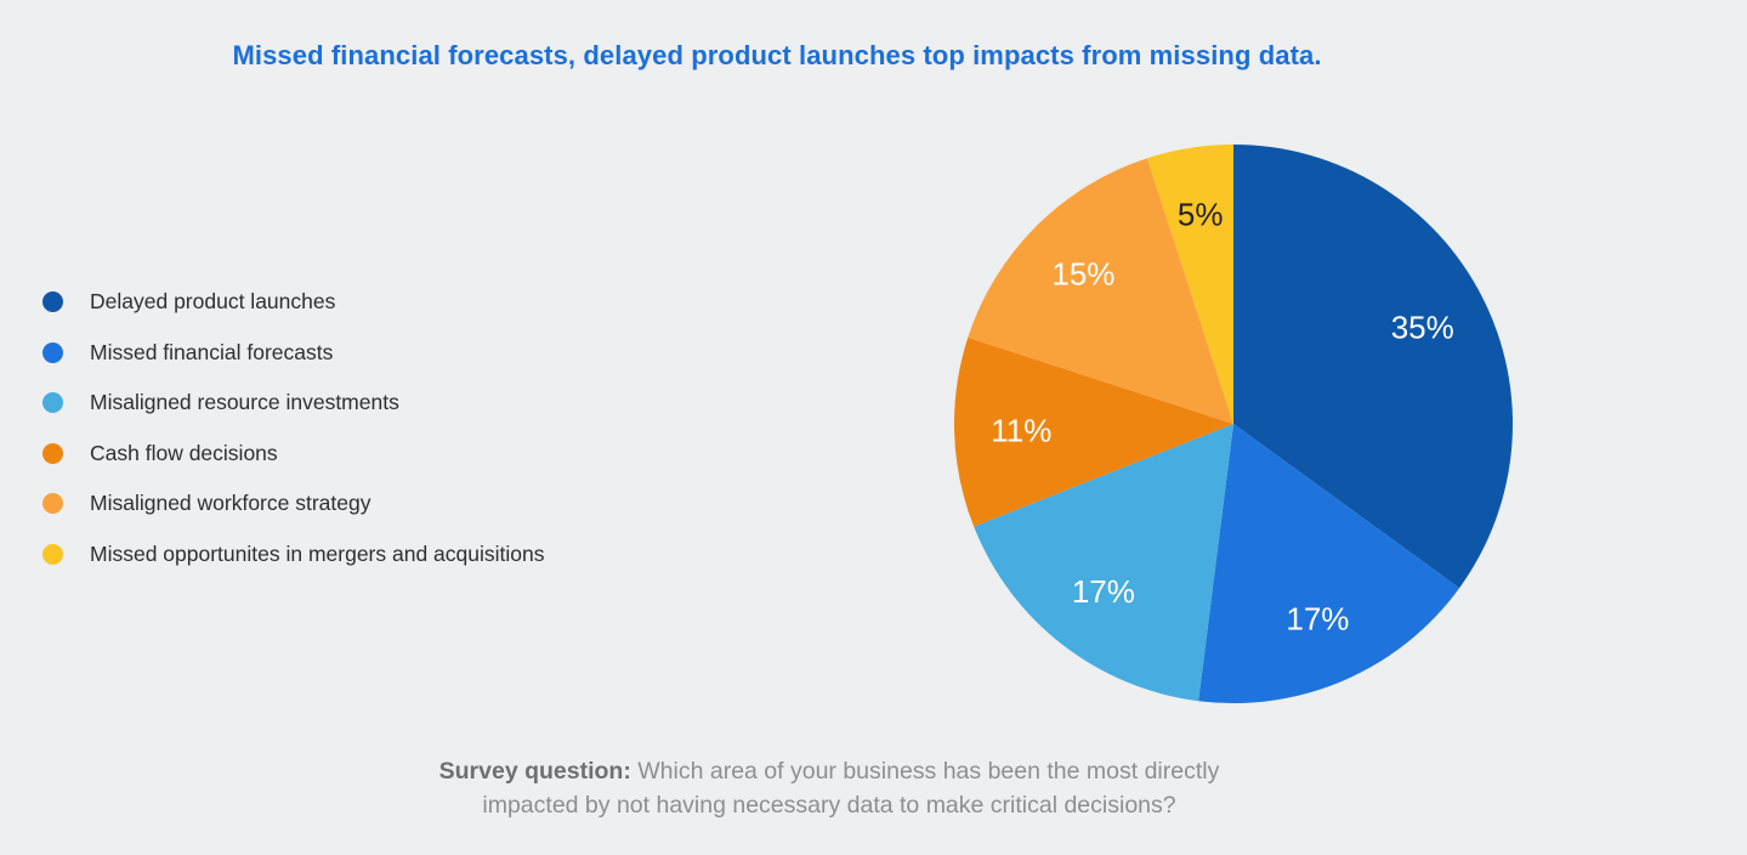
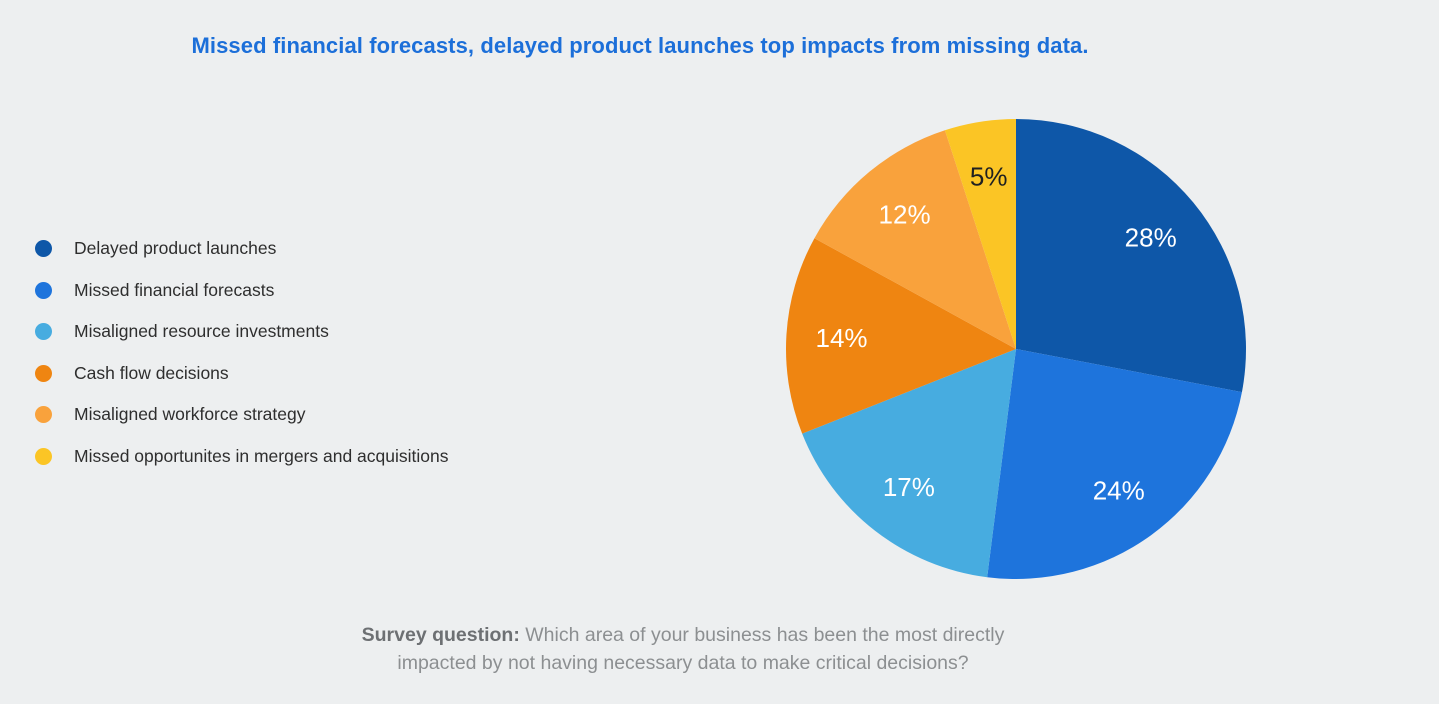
Delayed product launches: 35% -> 28%
Missed financial forecasts: 17% -> 24%
Cash flow decisions: 11% -> 14%
Misaligned workforce strategy: 15% -> 12%
